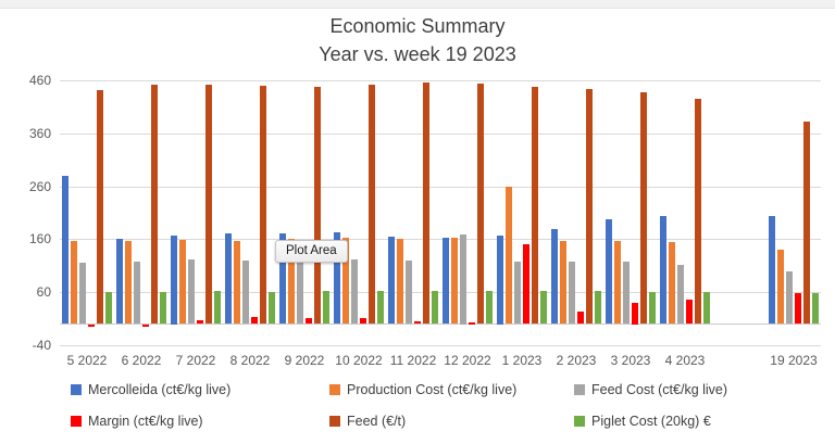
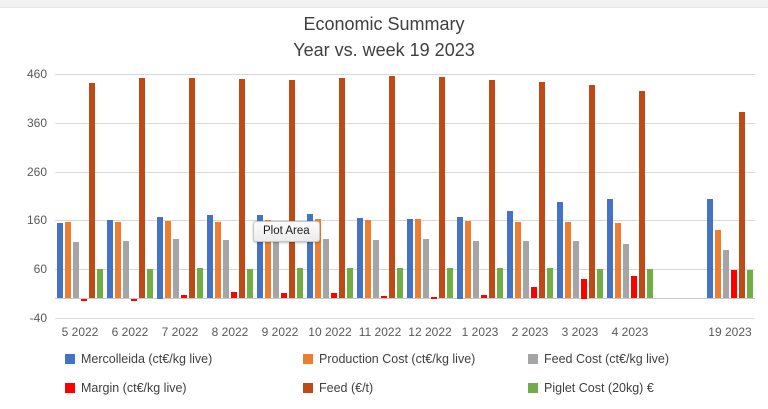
Mercolleida (ct€/kg live)/5 2022: 280 -> 160
Feed Cost (ct€/kg live)/12 2022: 170 -> 120
Production Cost (ct€/kg live)/1 2023: 260 -> 160
Margin (ct€/kg live)/1 2023: 150 -> 10
